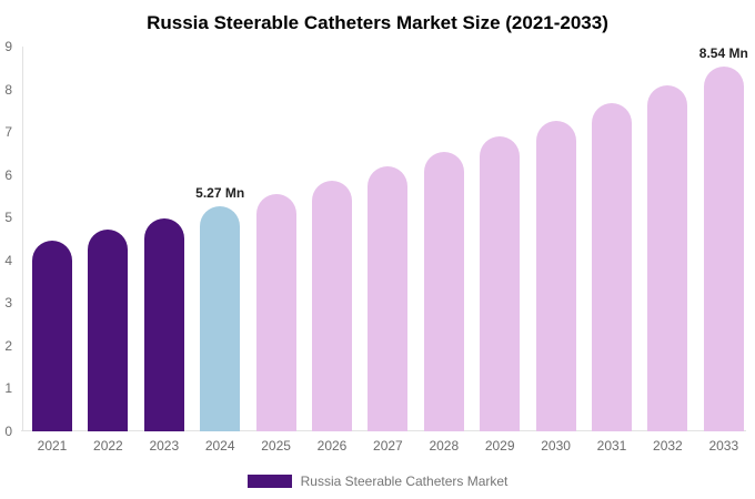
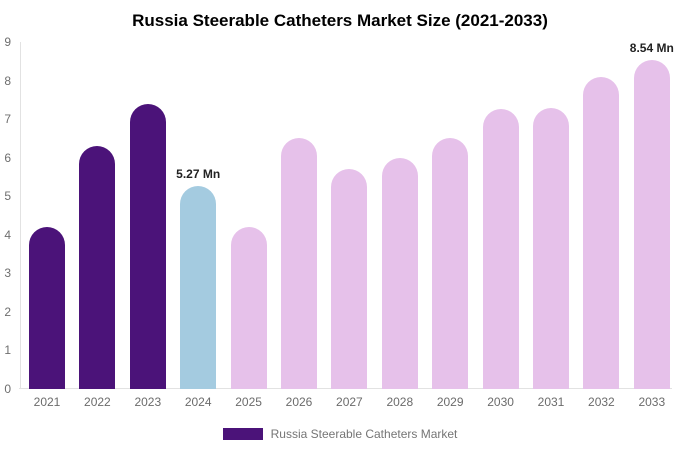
2021: 4.5 -> 4.2
2022: 4.7 -> 6.3
2023: 5.0 -> 7.4
2025: 5.6 -> 4.2
2026: 5.9 -> 6.5
2027: 6.2 -> 5.7
2028: 6.5 -> 6.0
2029: 6.9 -> 6.5
2031: 7.7 -> 7.3
